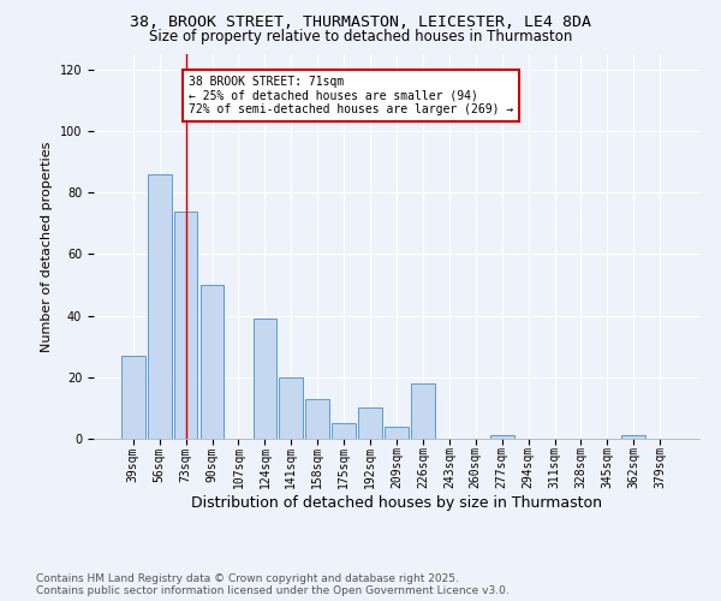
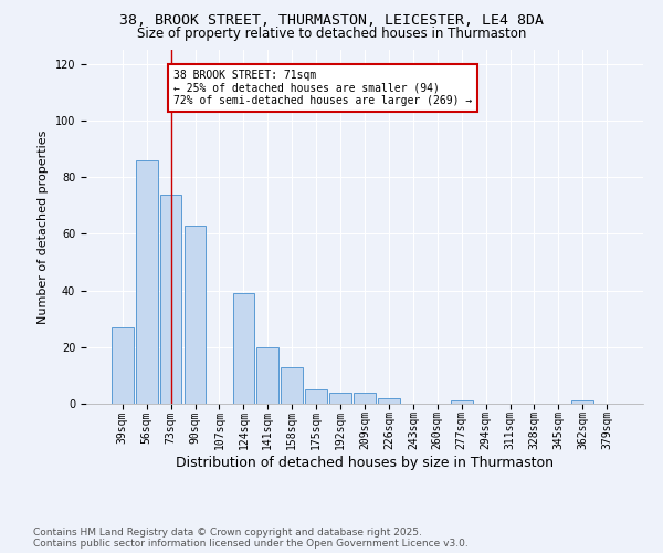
90sqm: 50 -> 63
192sqm: 10 -> 4
226sqm: 18 -> 2
